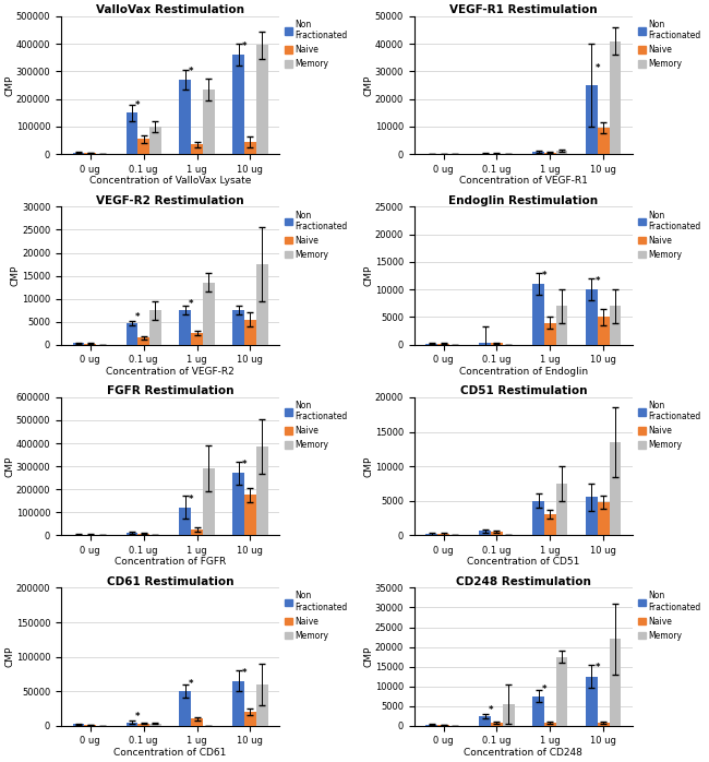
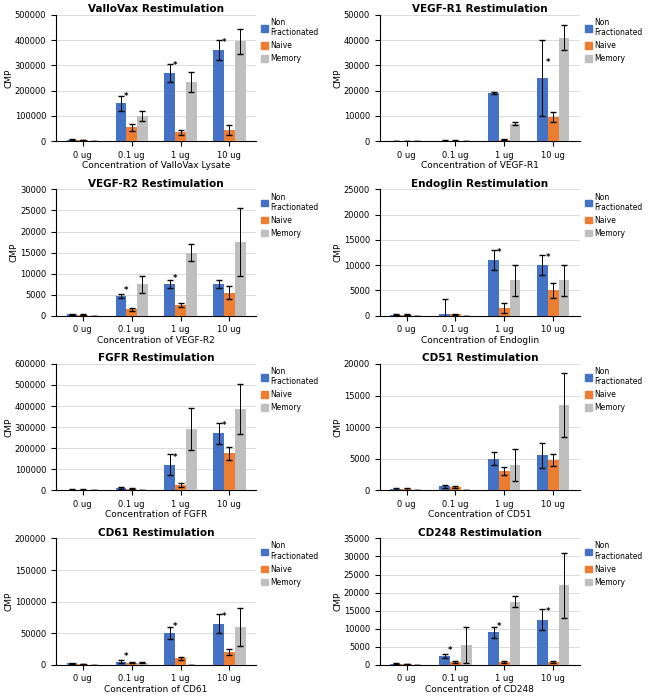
VEGF-R1 Restimulation/Non Fractionated/1 ug: 900 -> 19000
VEGF-R1 Restimulation/Memory/1 ug: 1200 -> 7000
VEGF-R2 Restimulation/Memory/1 ug: 13500 -> 15000
Endoglin Restimulation/Naive/1 ug: 4000 -> 1600
CD51 Restimulation/Memory/1 ug: 7500 -> 4000
CD248 Restimulation/Non Fractionated/1 ug: 7500 -> 9000
